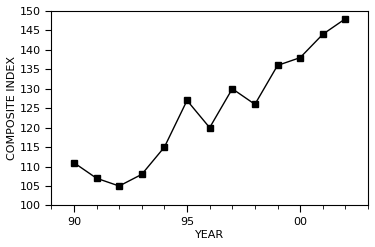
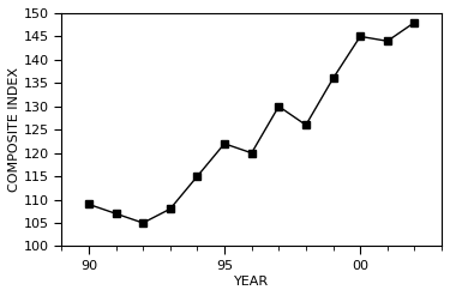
90: 111 -> 109
95: 127 -> 122
00: 138 -> 145
